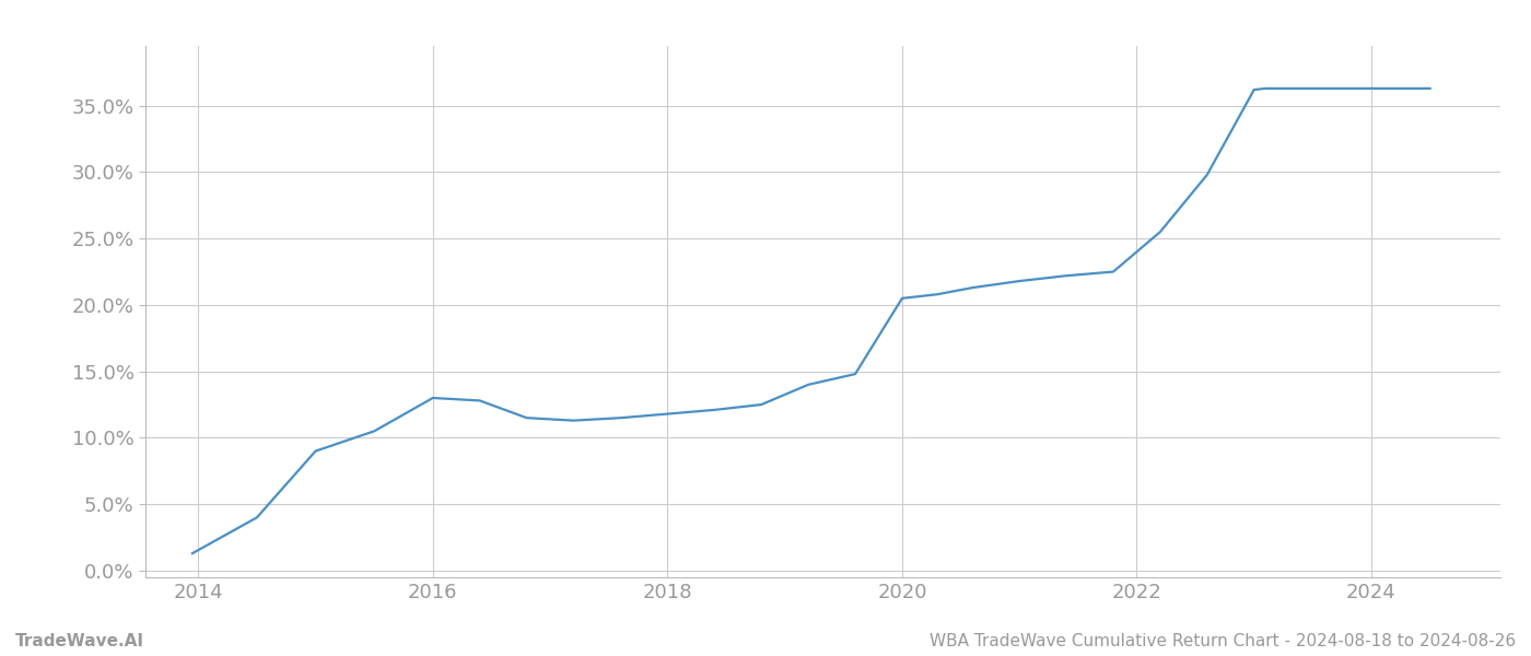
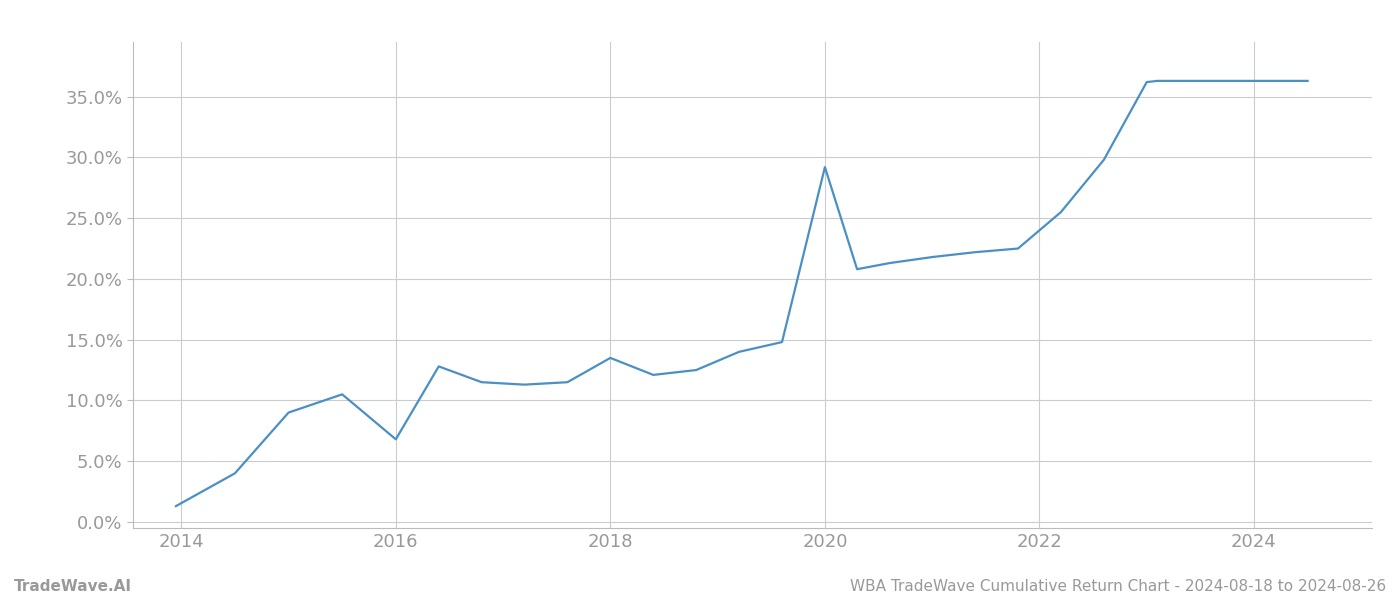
2016: 13.0% -> 6.8%
2018: 11.8% -> 13.5%
2020: 20.5% -> 29.2%
